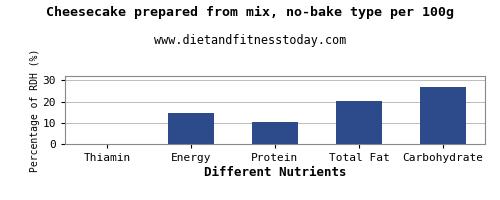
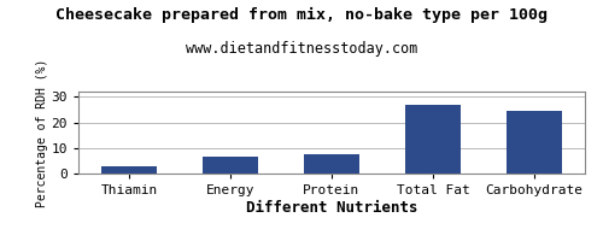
Thiamin: 0.2 -> 3.0
Energy: 14.5 -> 6.5
Protein: 10.2 -> 7.5
Total Fat: 20.2 -> 27.0
Carbohydrate: 27.0 -> 24.5
